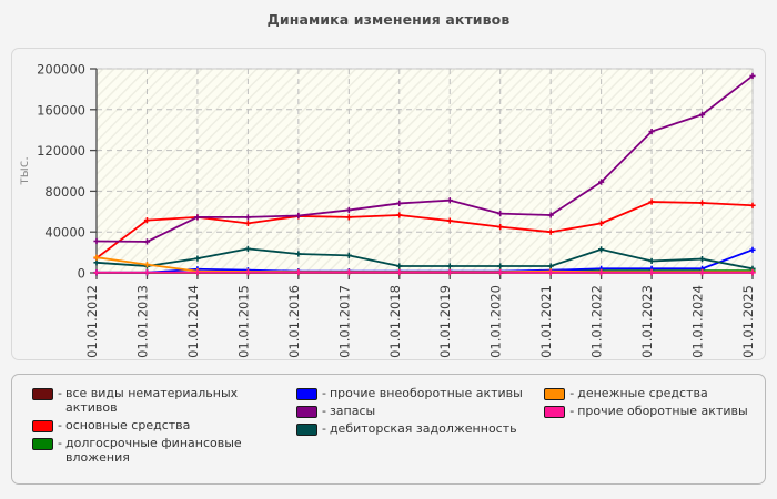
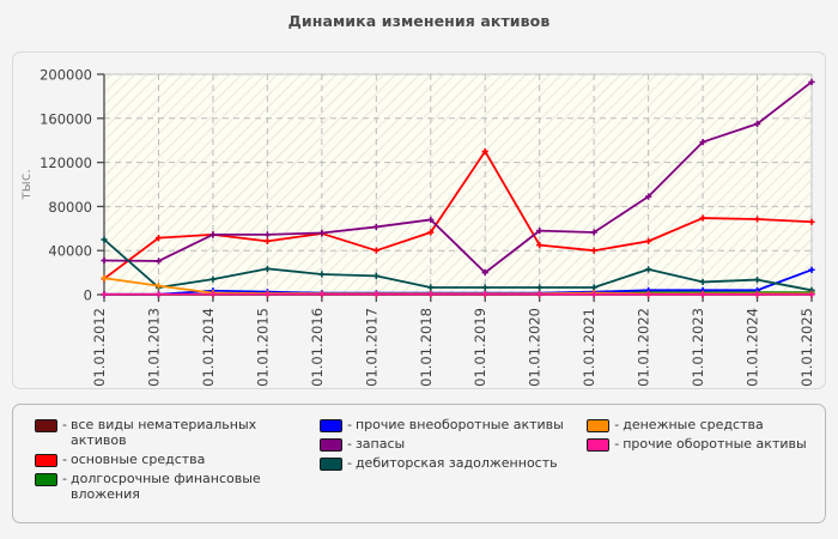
дебиторская задолженность/01.01.2012: 10000 -> 50000
основные средства/01.01.2017: 50000 -> 40000
основные средства/01.01.2019: 50000 -> 130000
запасы/01.01.2019: 70000 -> 20000
